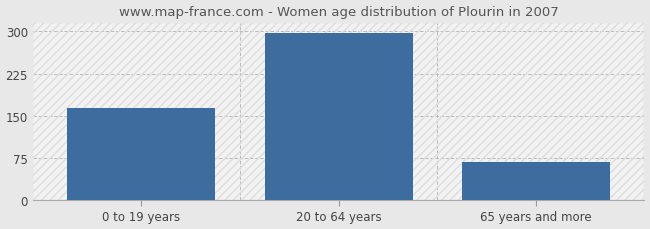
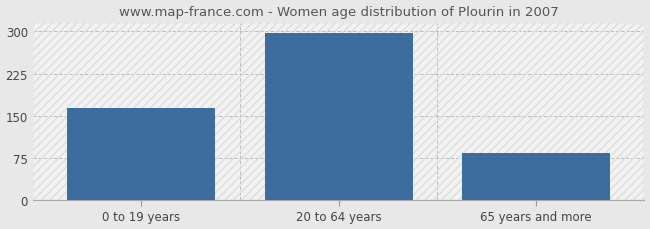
65 years and more: 68 -> 84
